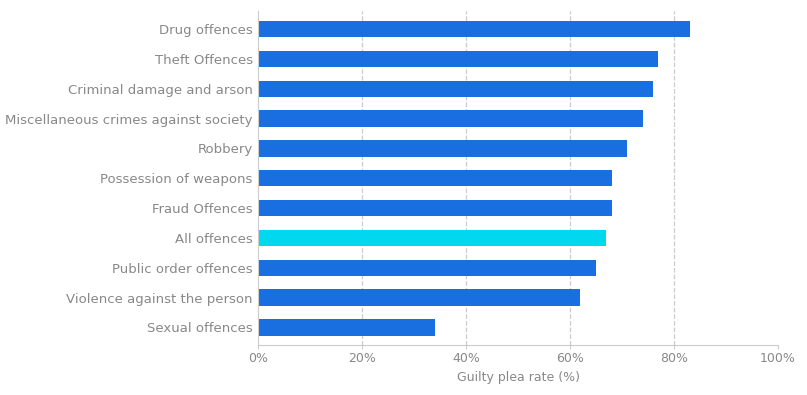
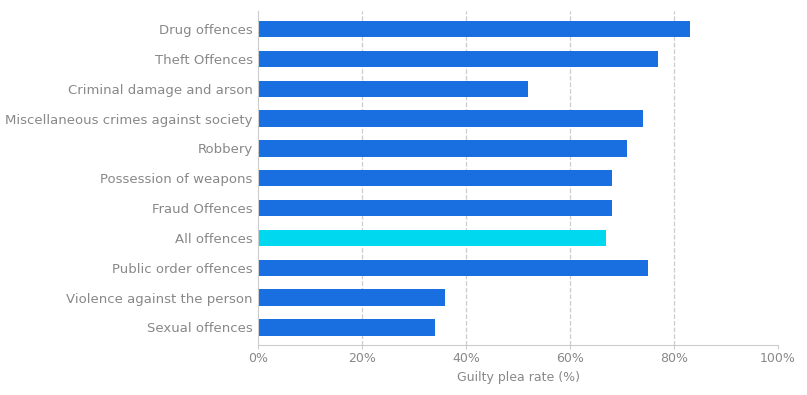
Criminal damage and arson: 76% -> 52%
Public order offences: 65% -> 75%
Violence against the person: 62% -> 36%
